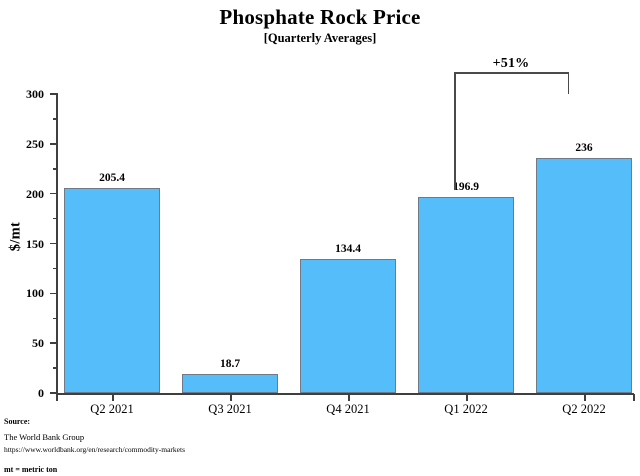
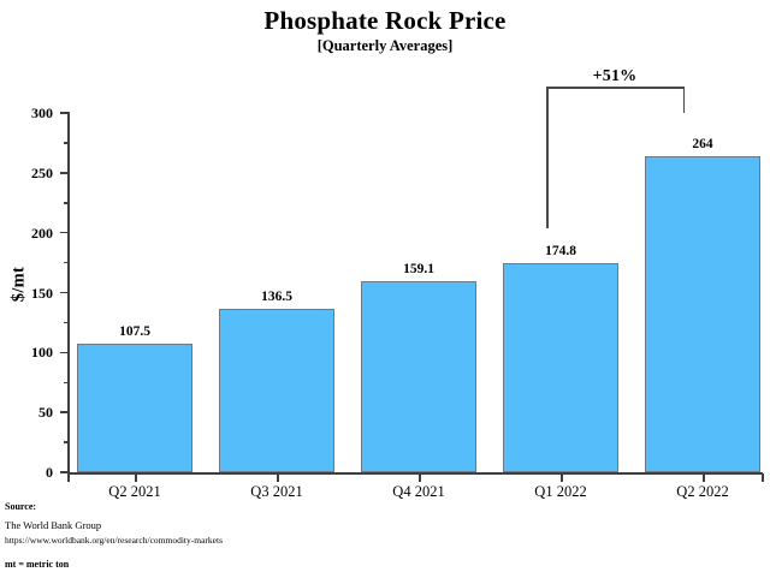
Q2 2021: 205.4 -> 107.5
Q3 2021: 18.7 -> 136.5
Q4 2021: 134.4 -> 159.1
Q1 2022: 196.9 -> 174.8
Q2 2022: 236 -> 264
